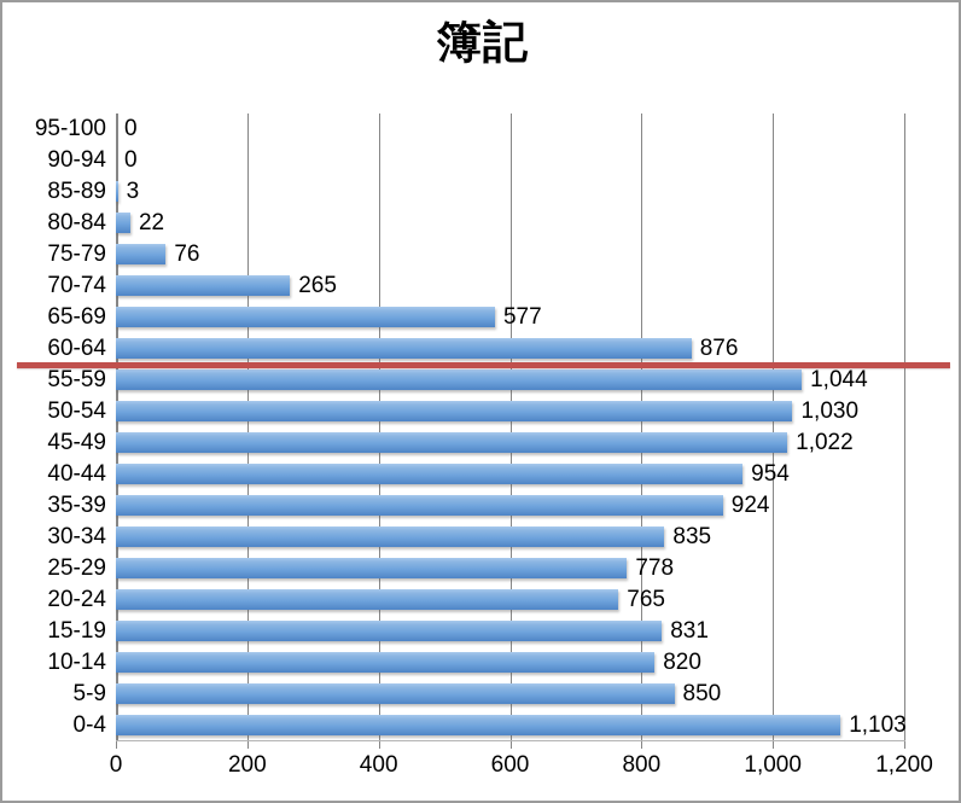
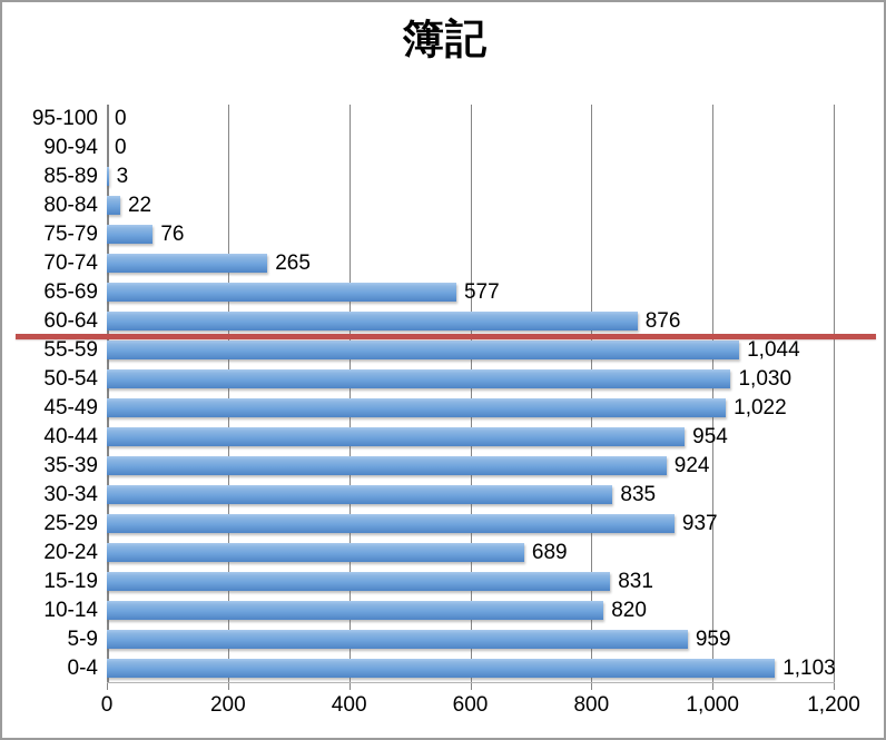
25-29: 778 -> 937
20-24: 765 -> 689
5-9: 850 -> 959
